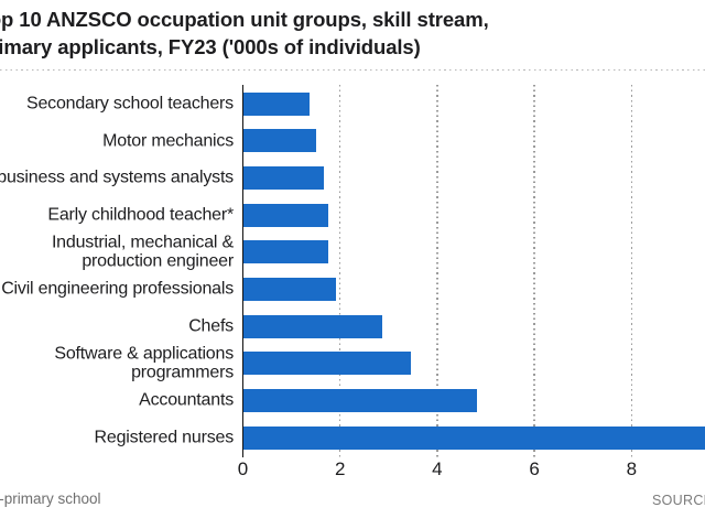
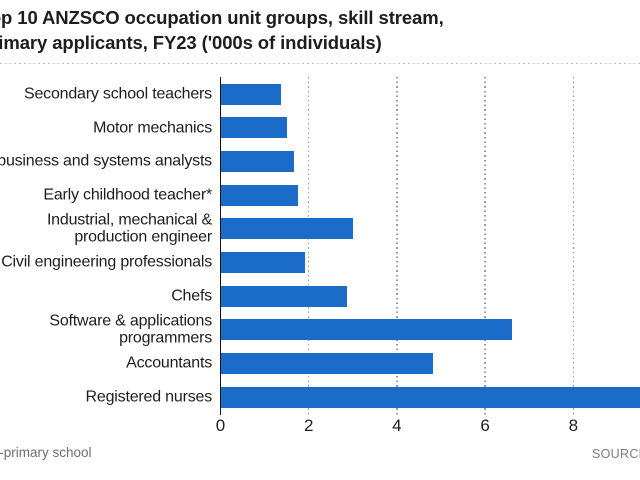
Industrial, mechanical & production engineer: 1.8 -> 3.0
Software & applications programmers: 3.5 -> 6.6
